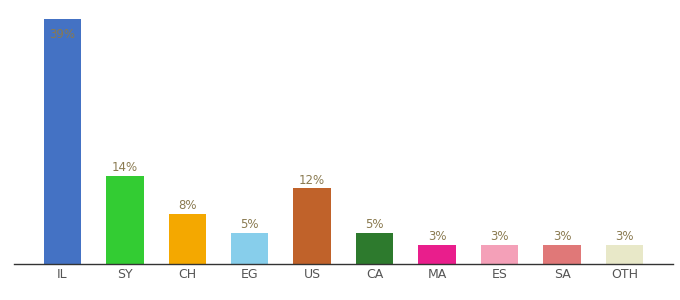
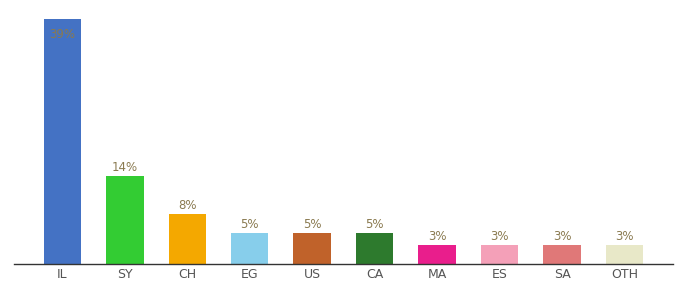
US: 12% -> 5%
